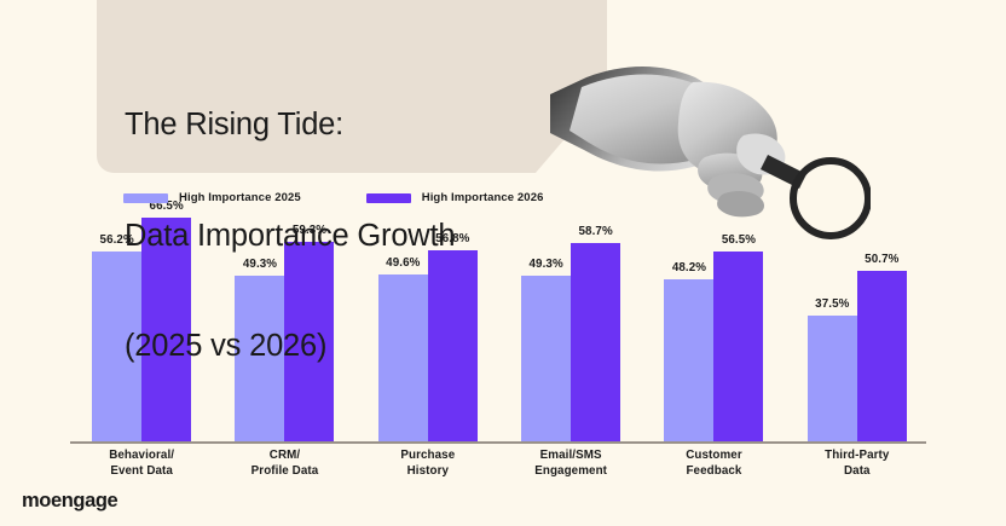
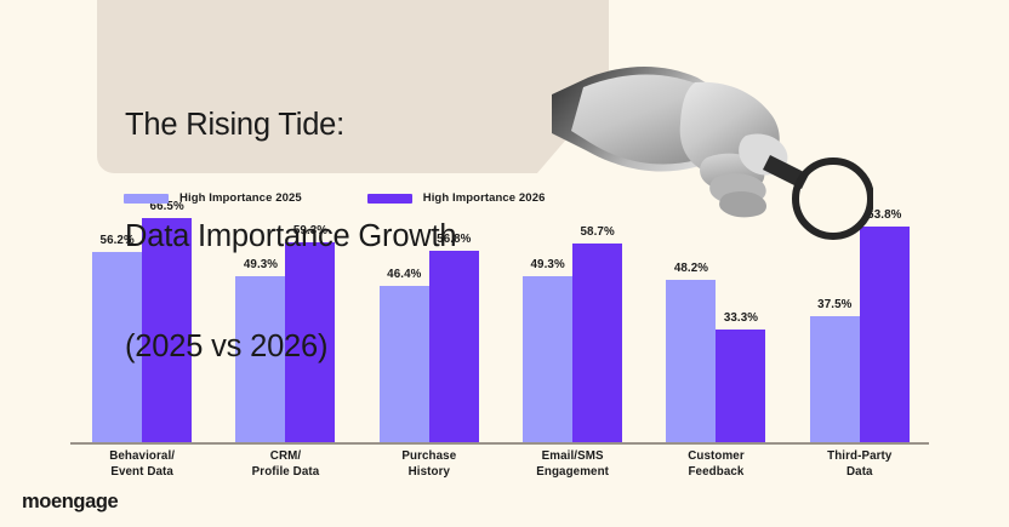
High Importance 2025/Purchase History: 49.6% -> 46.4%
High Importance 2026/Customer Feedback: 56.5% -> 33.3%
High Importance 2026/Third-Party Data: 50.7% -> 63.8%
